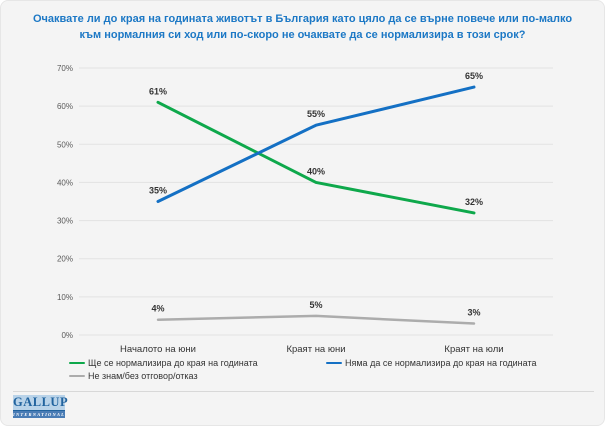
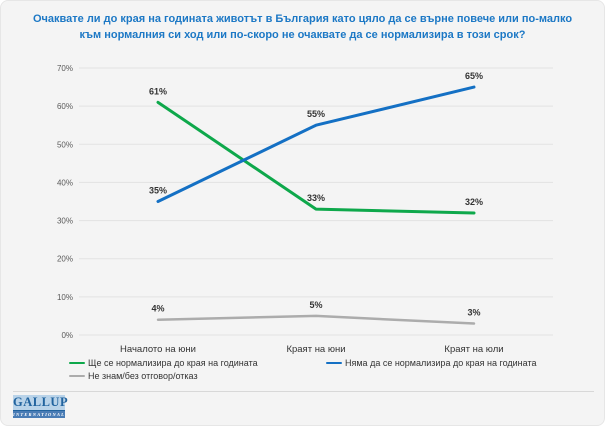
Ще се нормализира до края на годината/Краят на юни: 40% -> 33%
